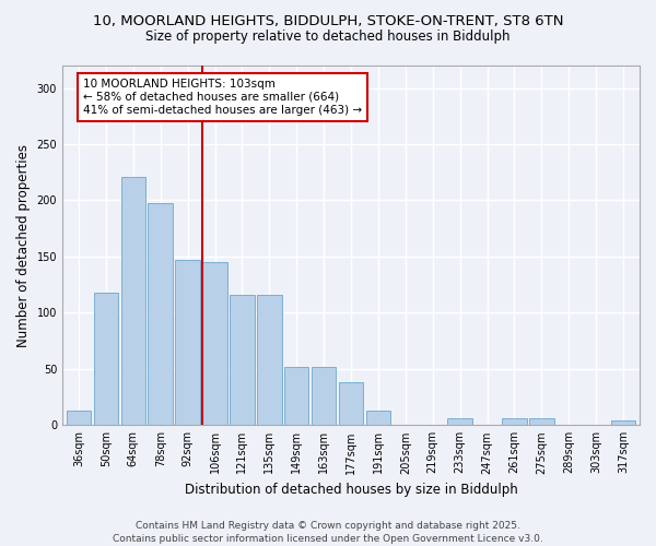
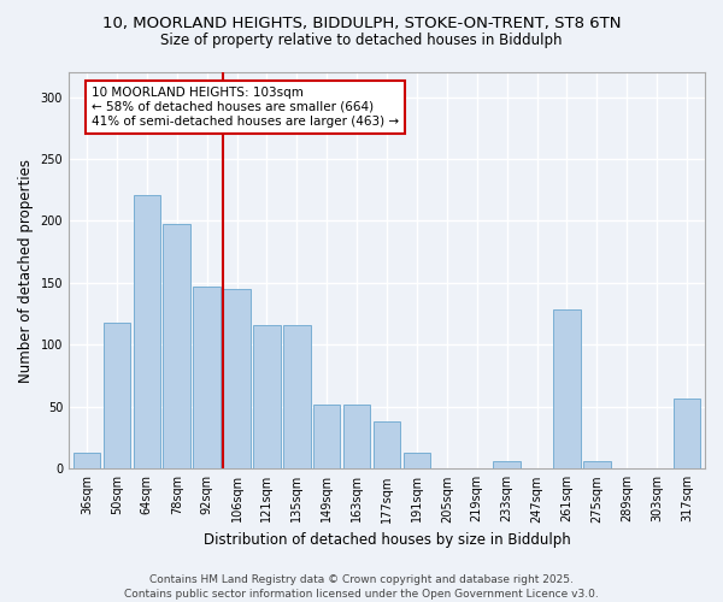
261sqm: 6 -> 129
317sqm: 4 -> 57
